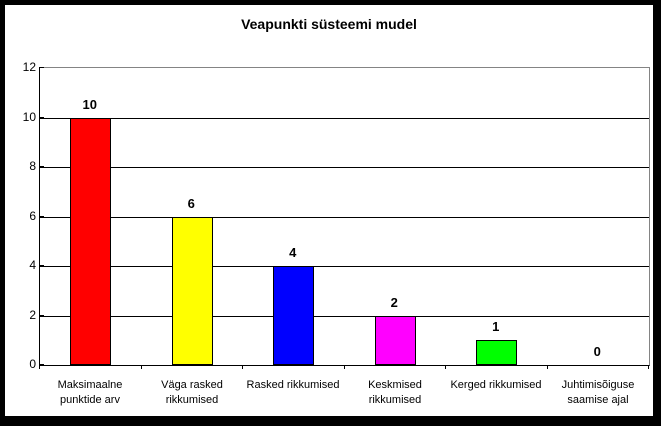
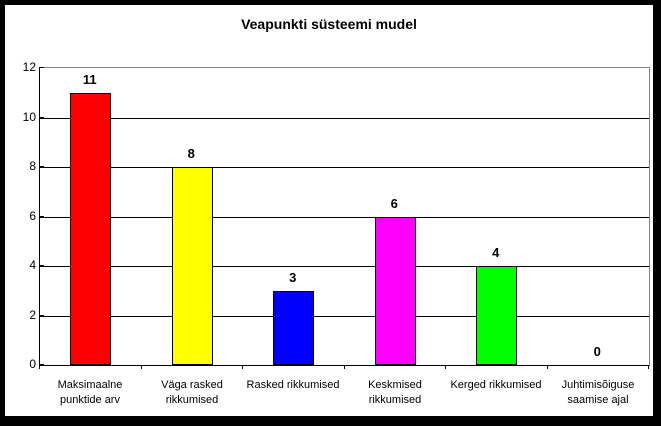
Maksimaalne punktide arv: 10 -> 11
Väga rasked rikkumised: 6 -> 8
Rasked rikkumised: 4 -> 3
Keskmised rikkumised: 2 -> 6
Kerged rikkumised: 1 -> 4
